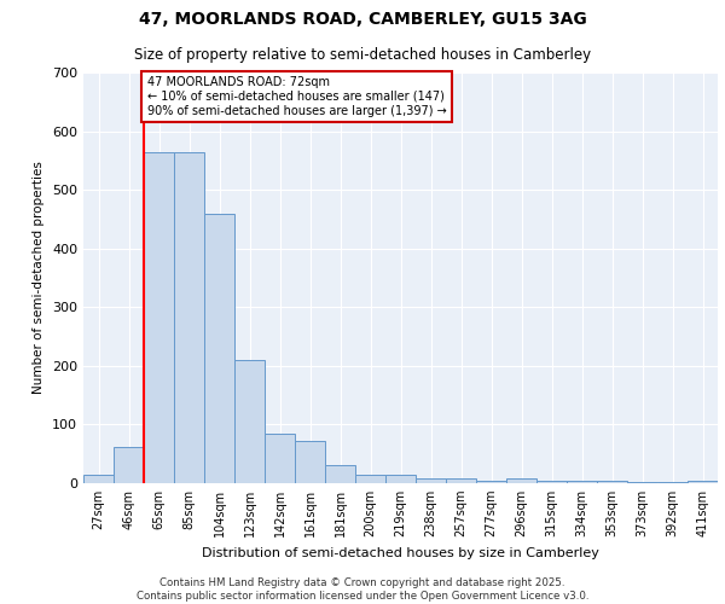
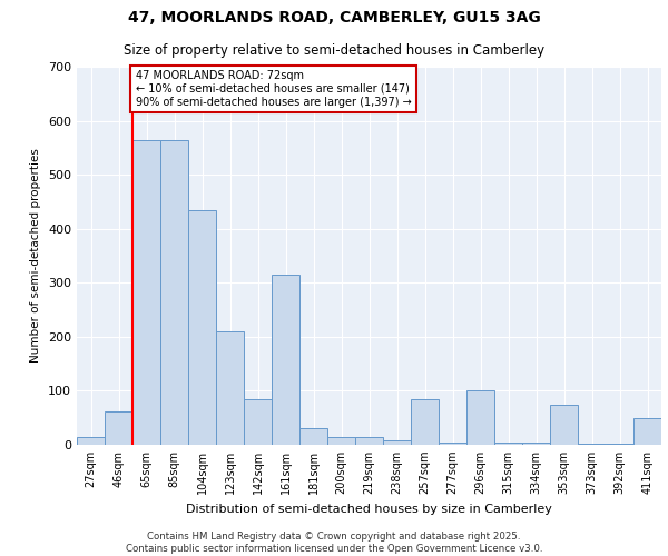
104sqm: 460 -> 435
161sqm: 72 -> 315
257sqm: 8 -> 85
296sqm: 8 -> 100
353sqm: 5 -> 75
411sqm: 5 -> 50
